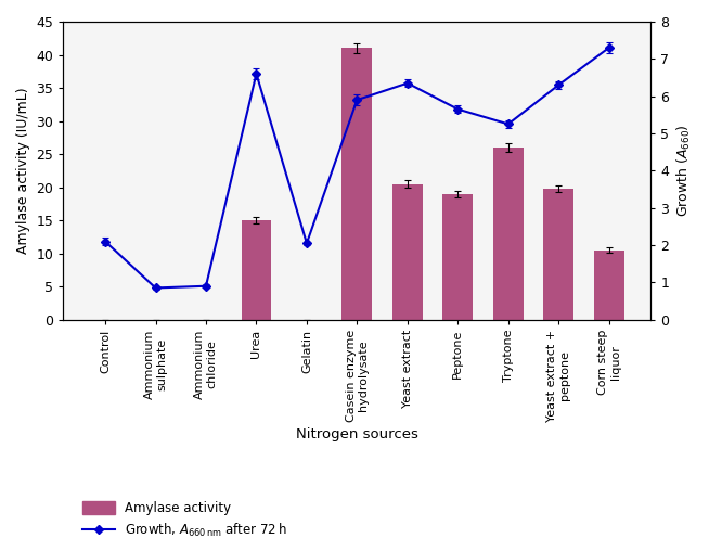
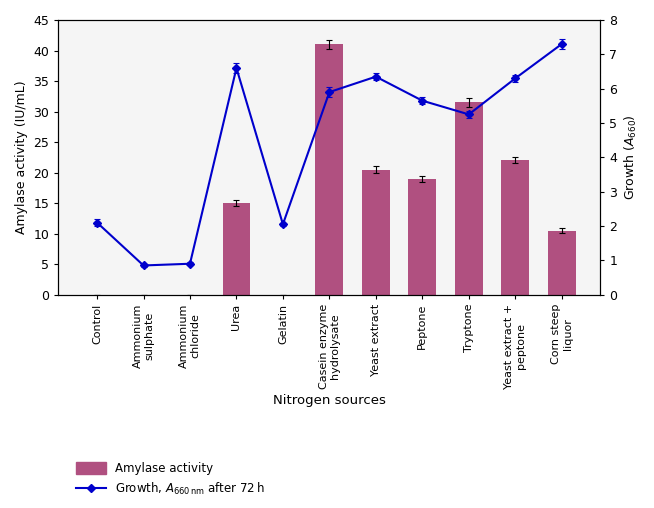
Amylase activity/Tryptone: 26.0 -> 31.5
Amylase activity/Yeast extract + peptone: 19.8 -> 22.0
